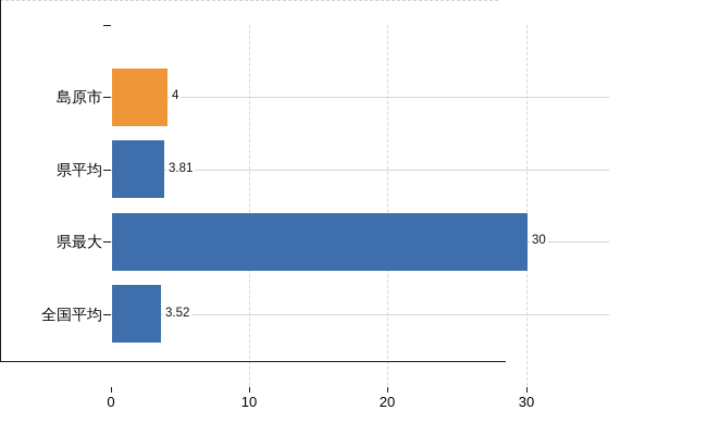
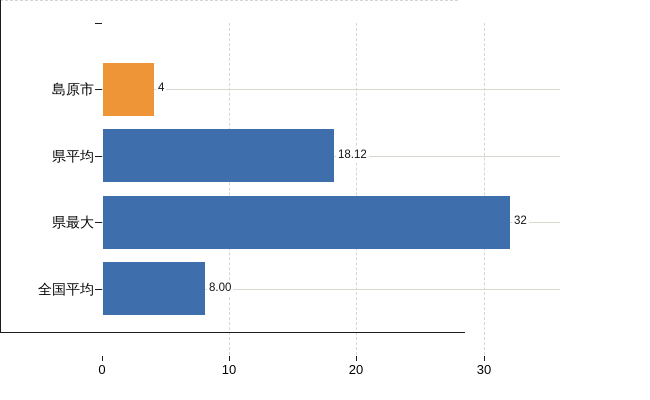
県平均: 3.81 -> 18.12
県最大: 30 -> 32
全国平均: 3.52 -> 8.00
